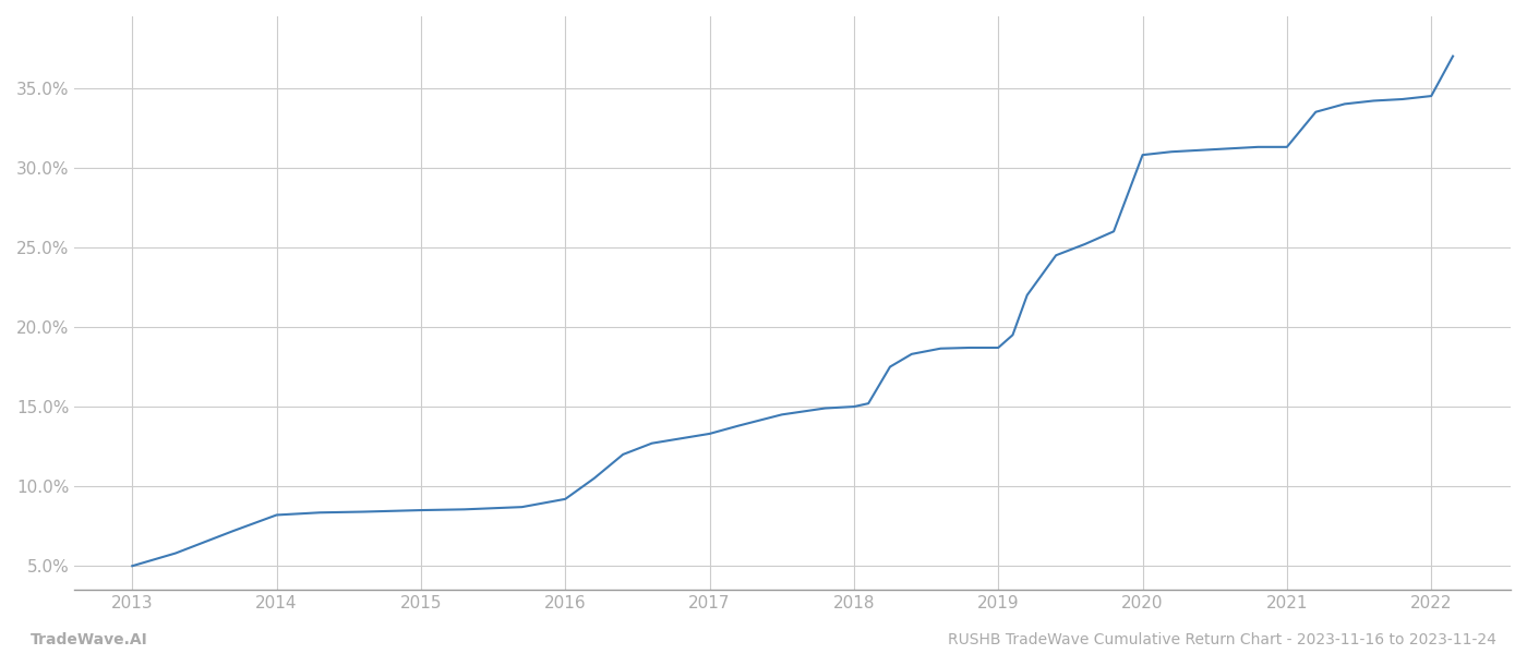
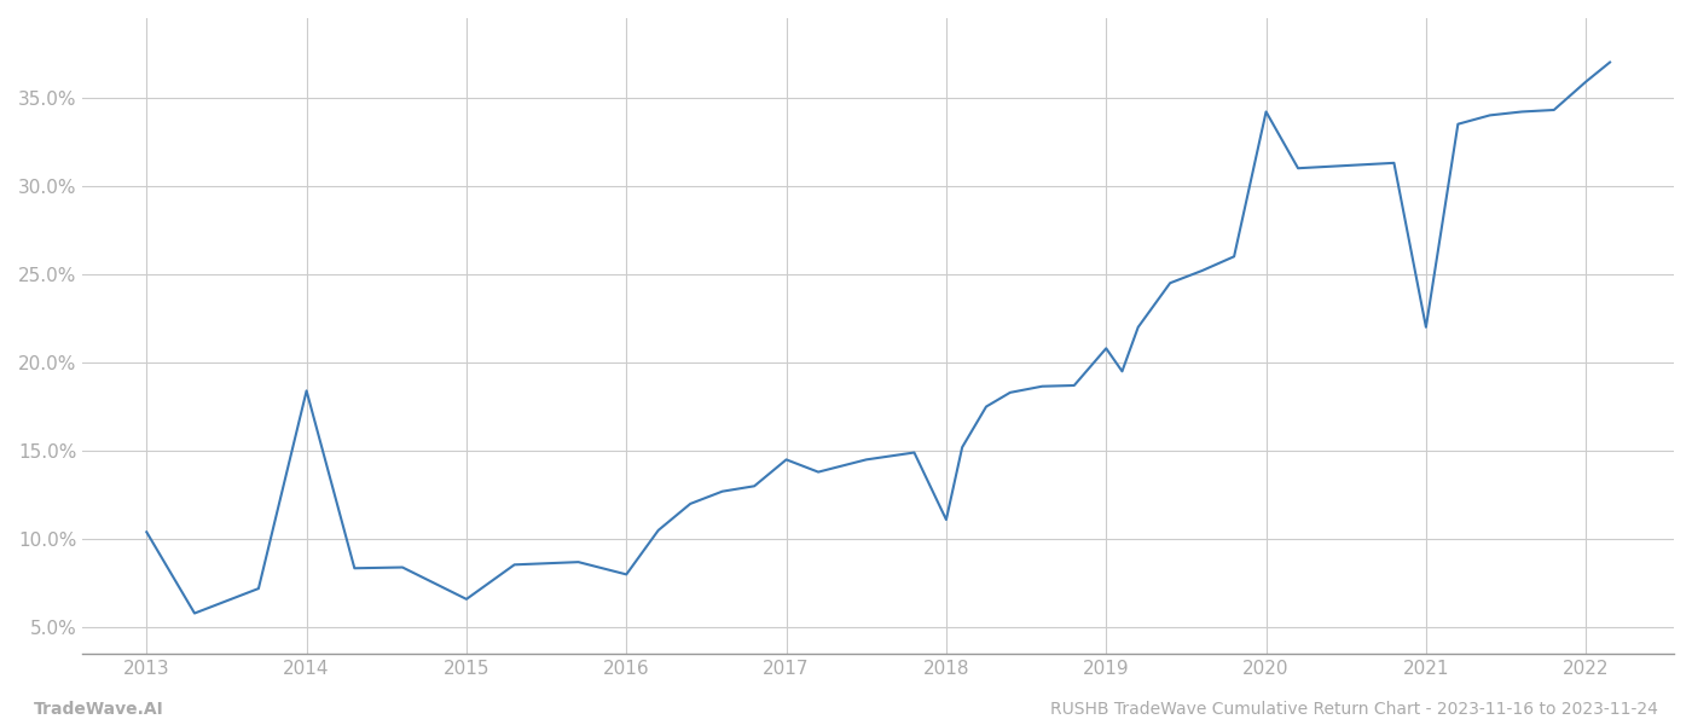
2013: 5.0% -> 10.4%
2014: 8.2% -> 18.4%
2015: 8.5% -> 6.6%
2016: 9.2% -> 8.0%
2017: 13.3% -> 14.5%
2018: 15.0% -> 11.1%
2019: 18.7% -> 20.8%
2020: 30.8% -> 34.2%
2021: 31.3% -> 22.0%
2022: 34.5% -> 35.9%
